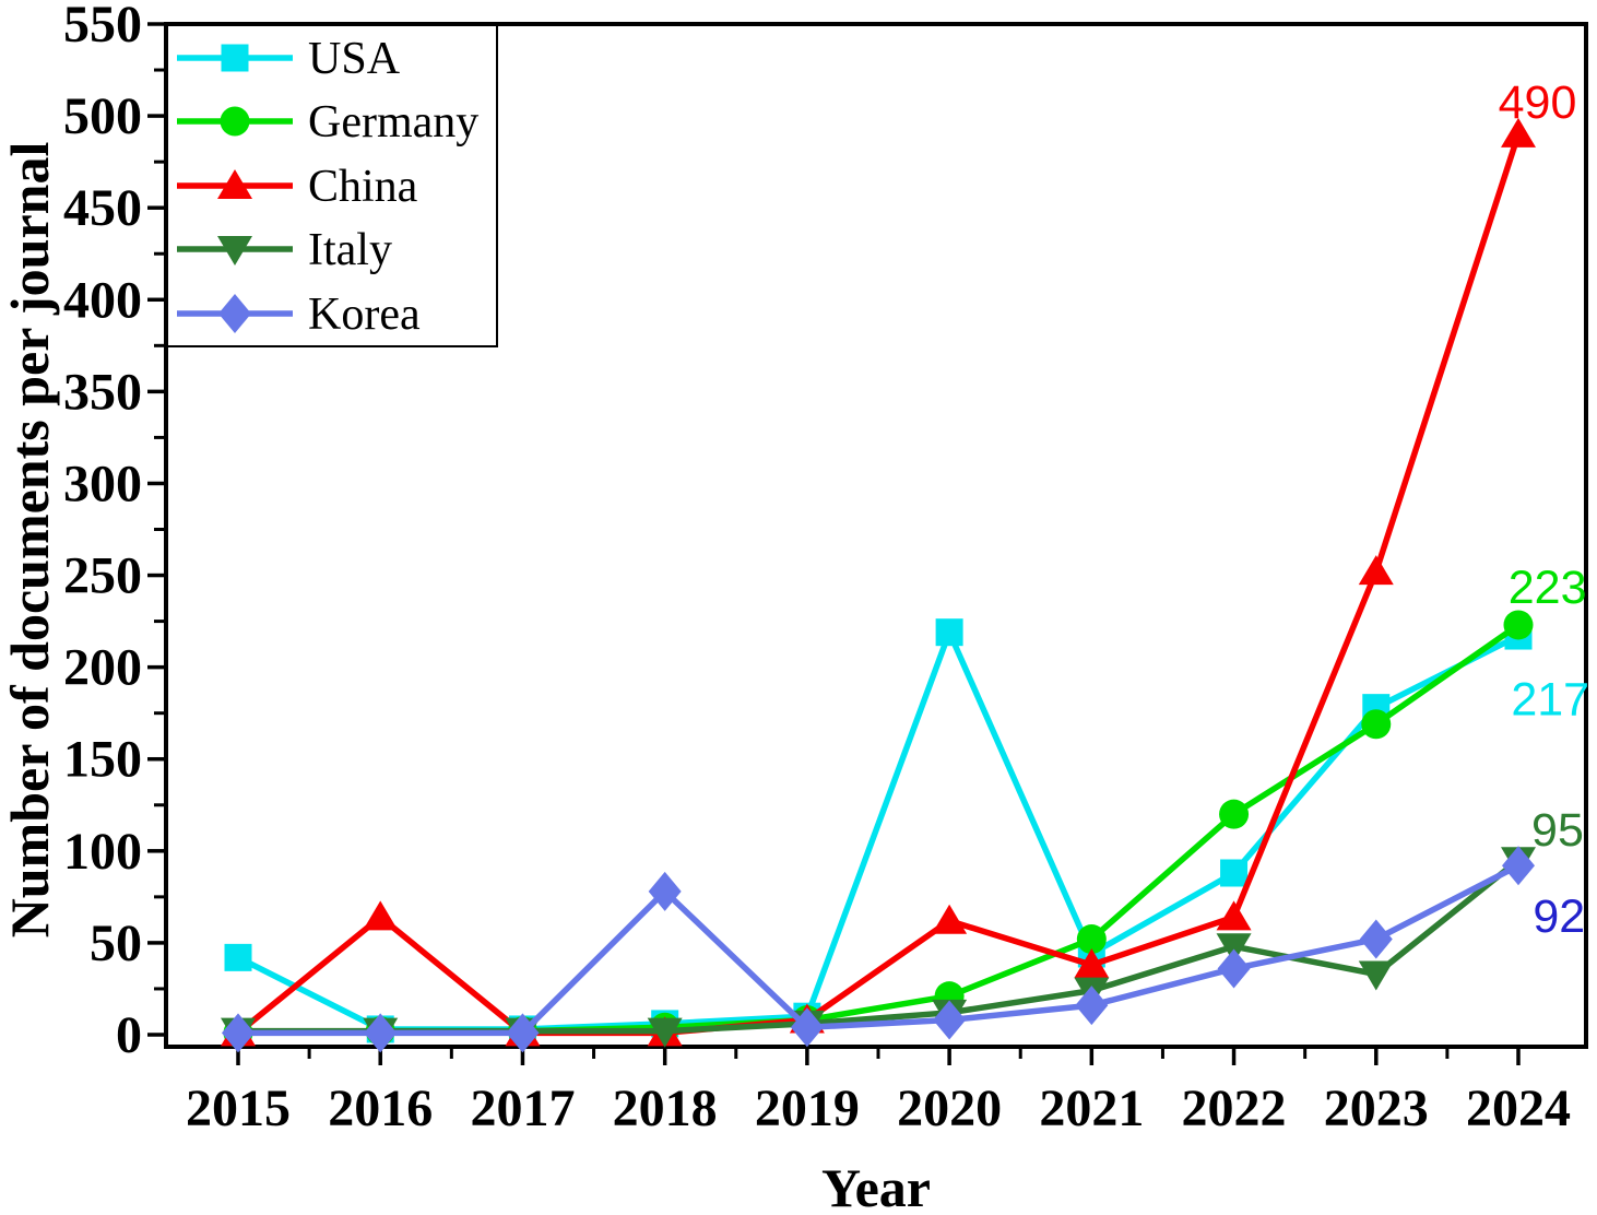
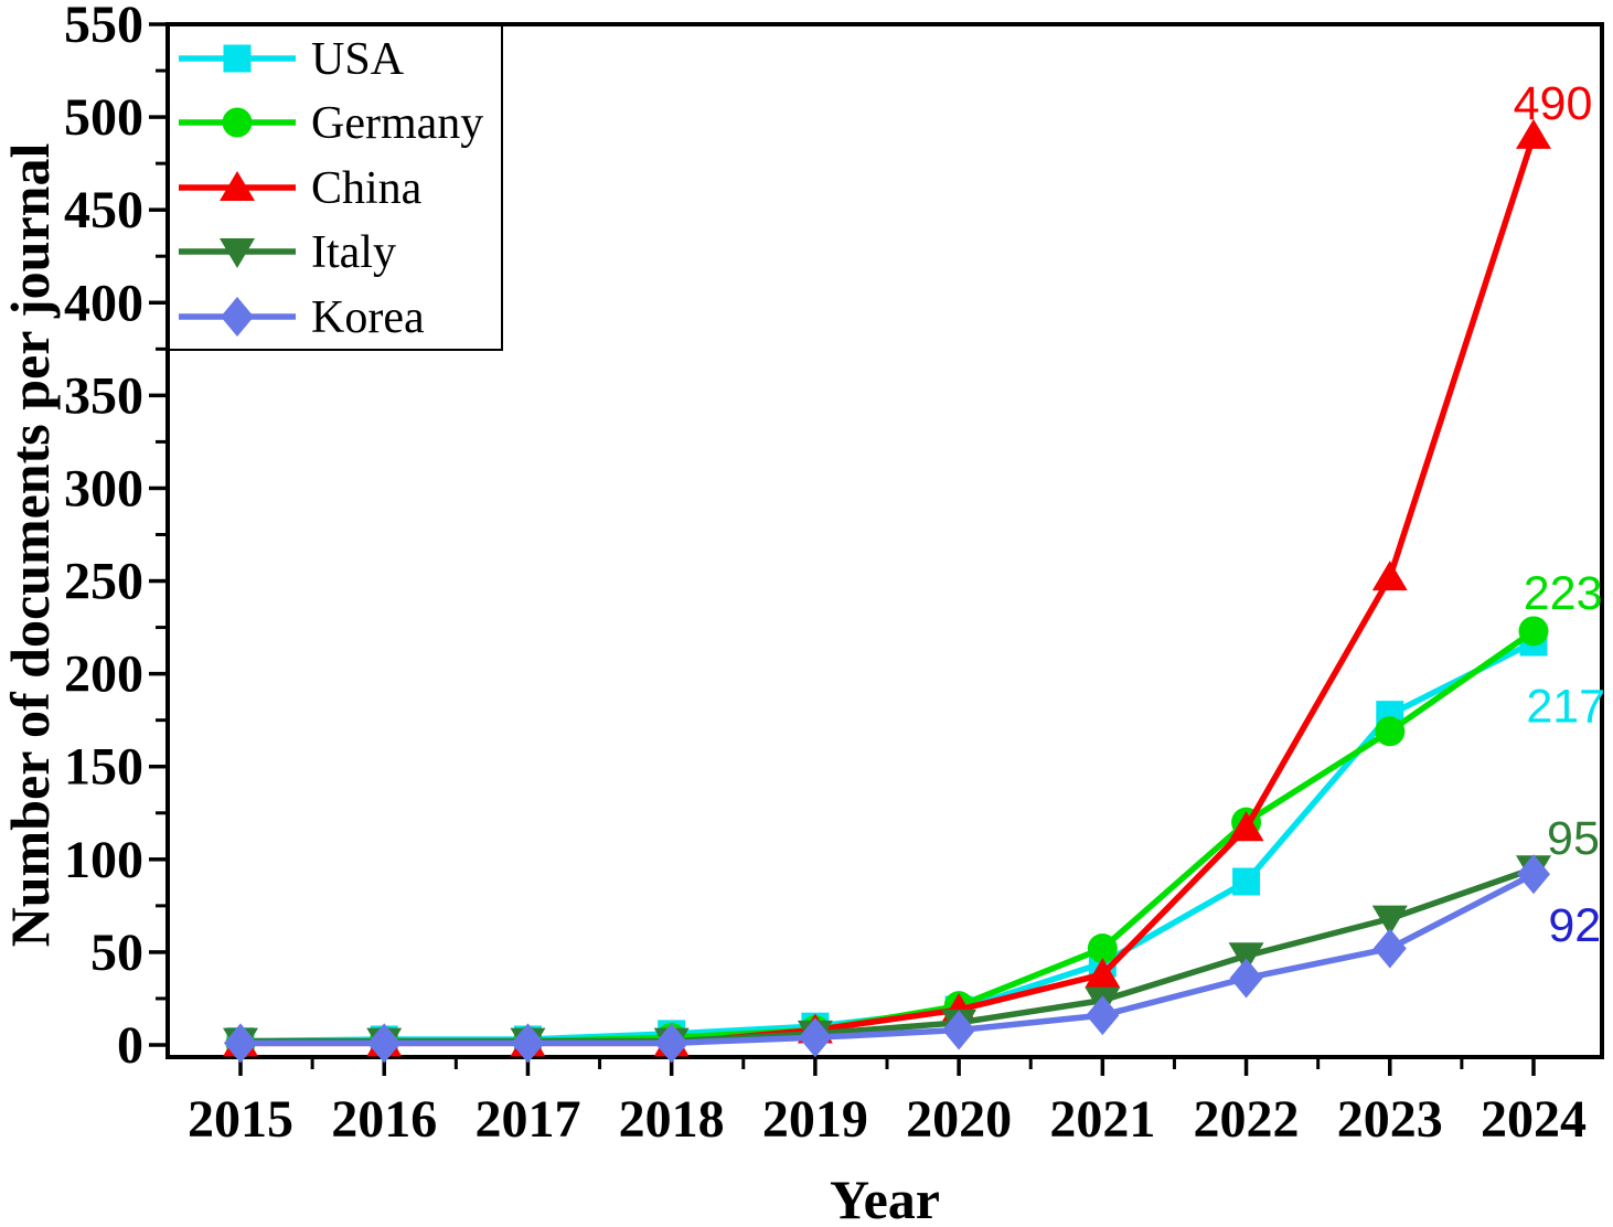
USA/2015: 42 -> 2
China/2016: 64 -> 1
Korea/2018: 78 -> 1
USA/2020: 219 -> 19
China/2020: 62 -> 19
China/2022: 64 -> 117
Italy/2023: 33 -> 68
